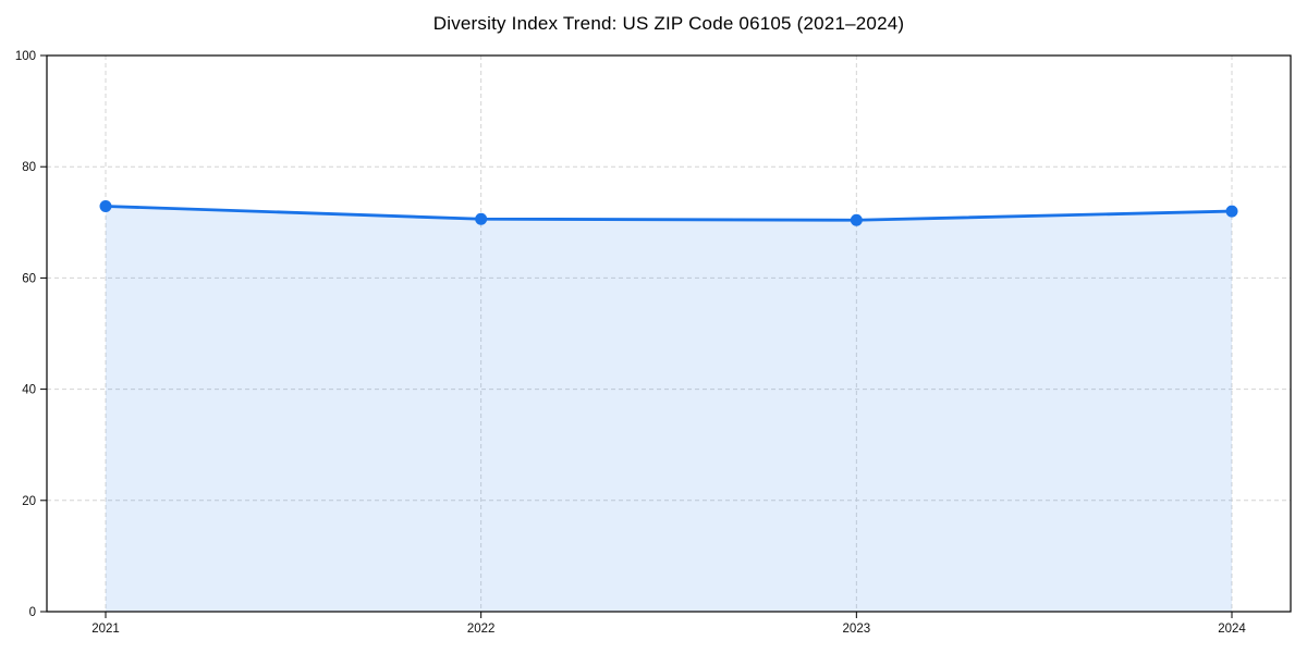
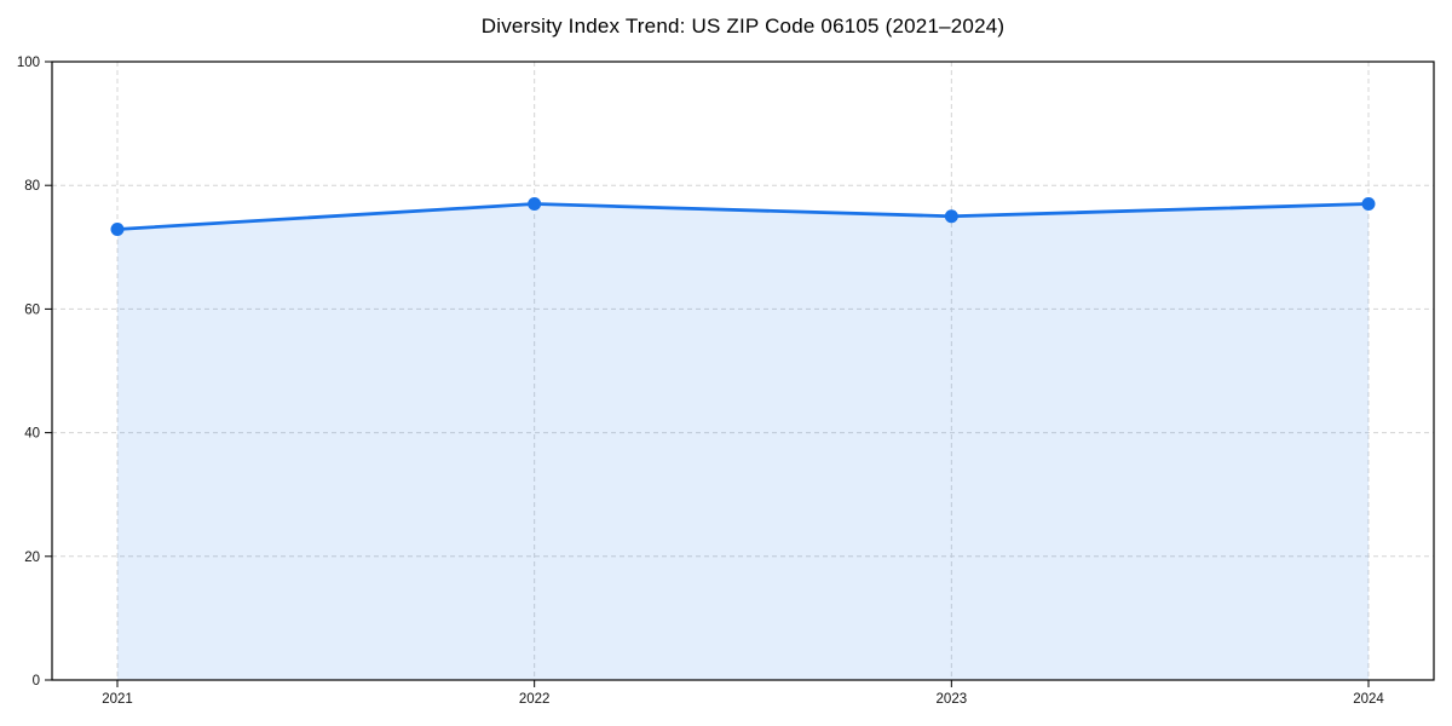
2022: 71 -> 77
2023: 70 -> 75
2024: 72 -> 77
